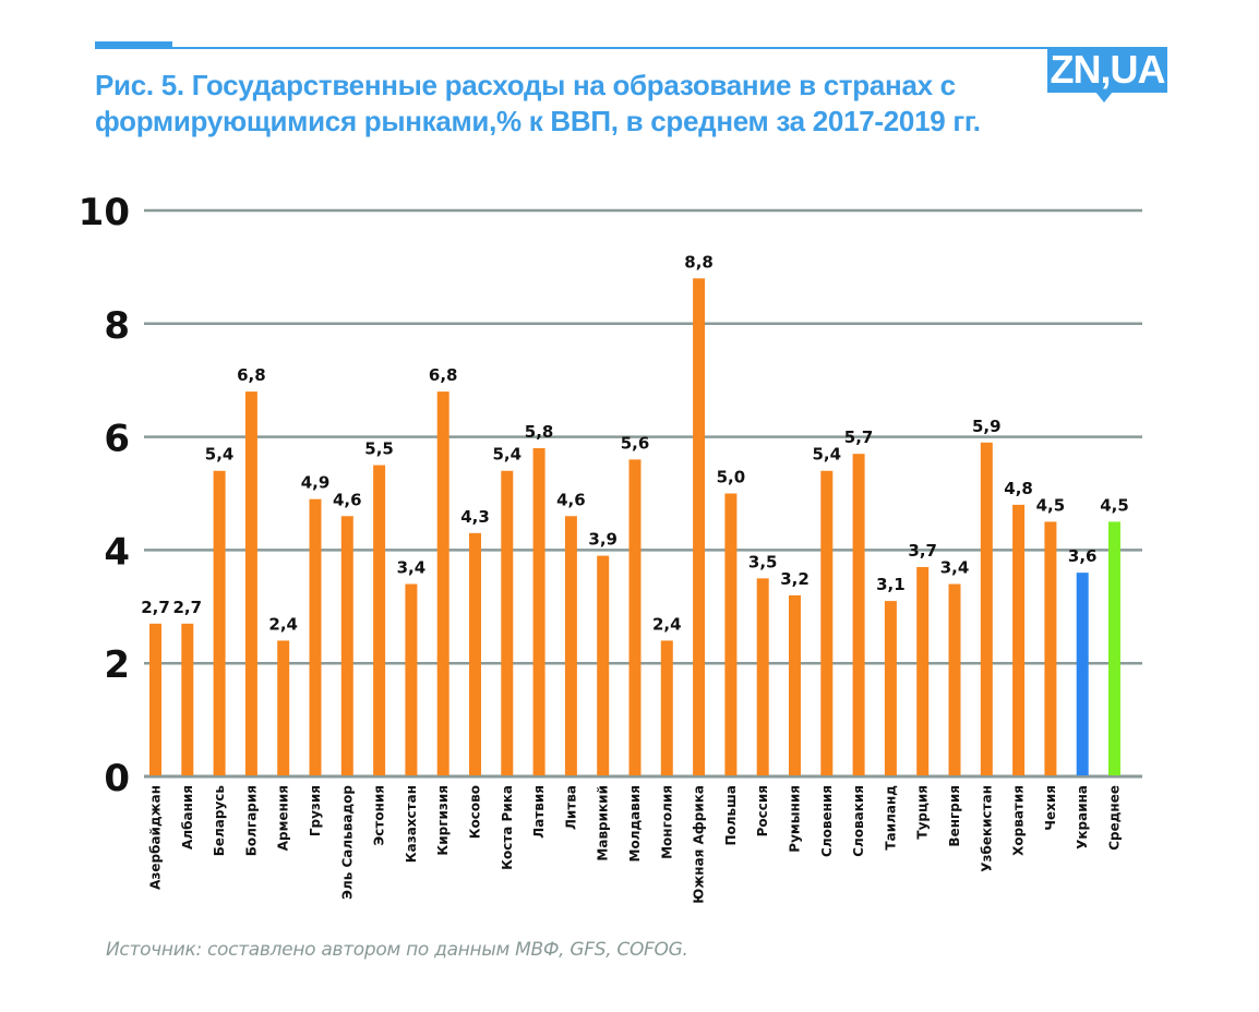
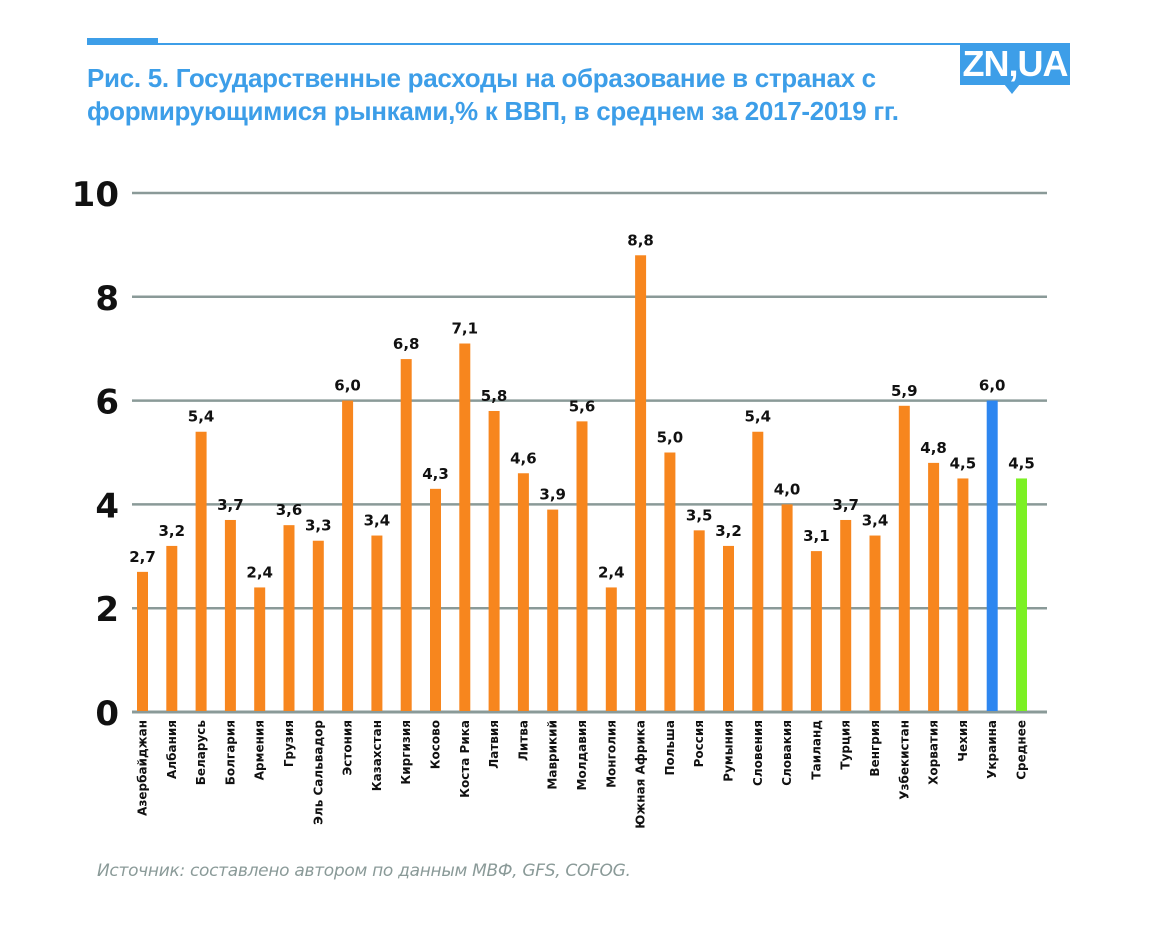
Албания: 2,7 -> 3,2
Болгария: 6,8 -> 3,7
Грузия: 4,9 -> 3,6
Эль Сальвадор: 4,6 -> 3,3
Эстония: 5,5 -> 6,0
Коста Рика: 5,4 -> 7,1
Словакия: 5,7 -> 4,0
Украина: 3,6 -> 6,0
